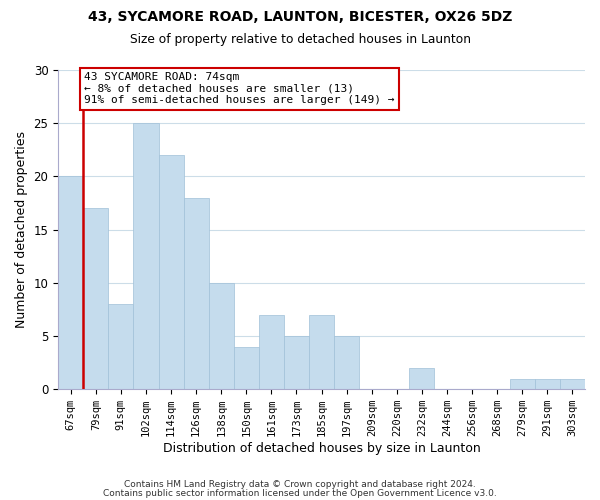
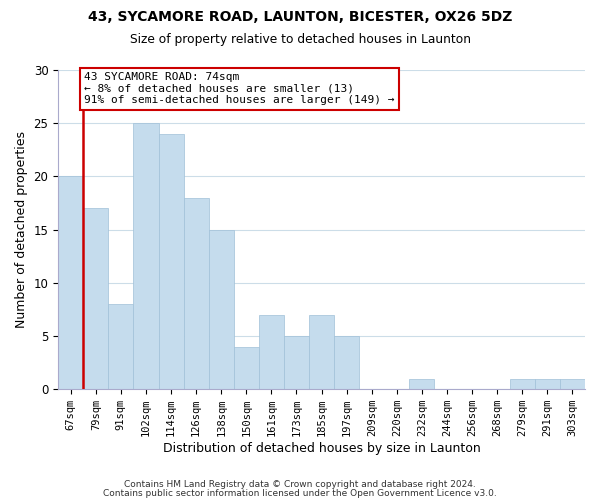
114sqm: 22 -> 24
138sqm: 10 -> 15
232sqm: 2 -> 1
